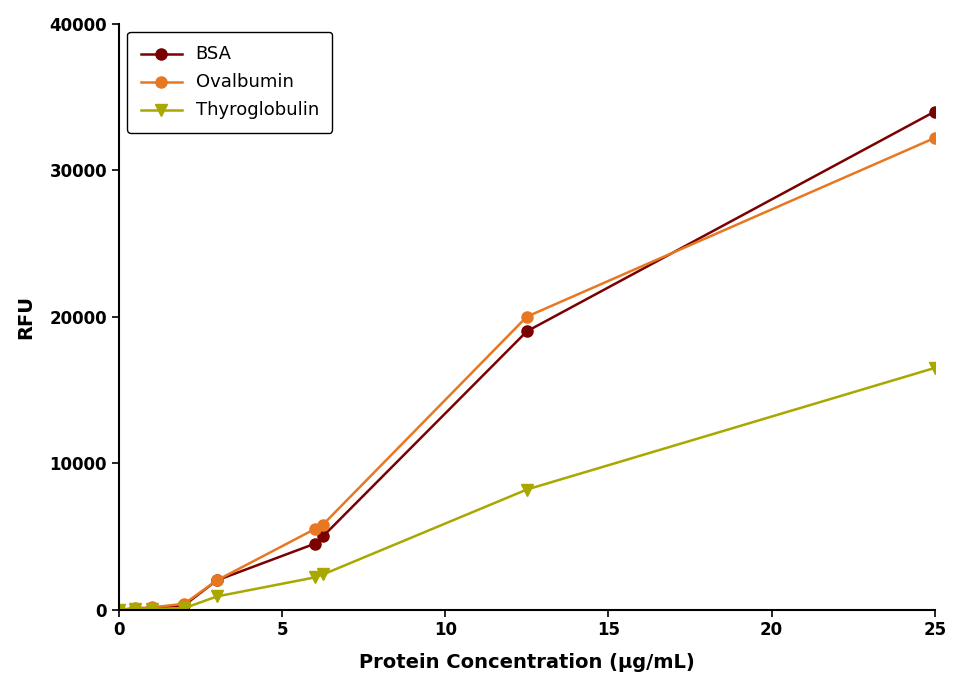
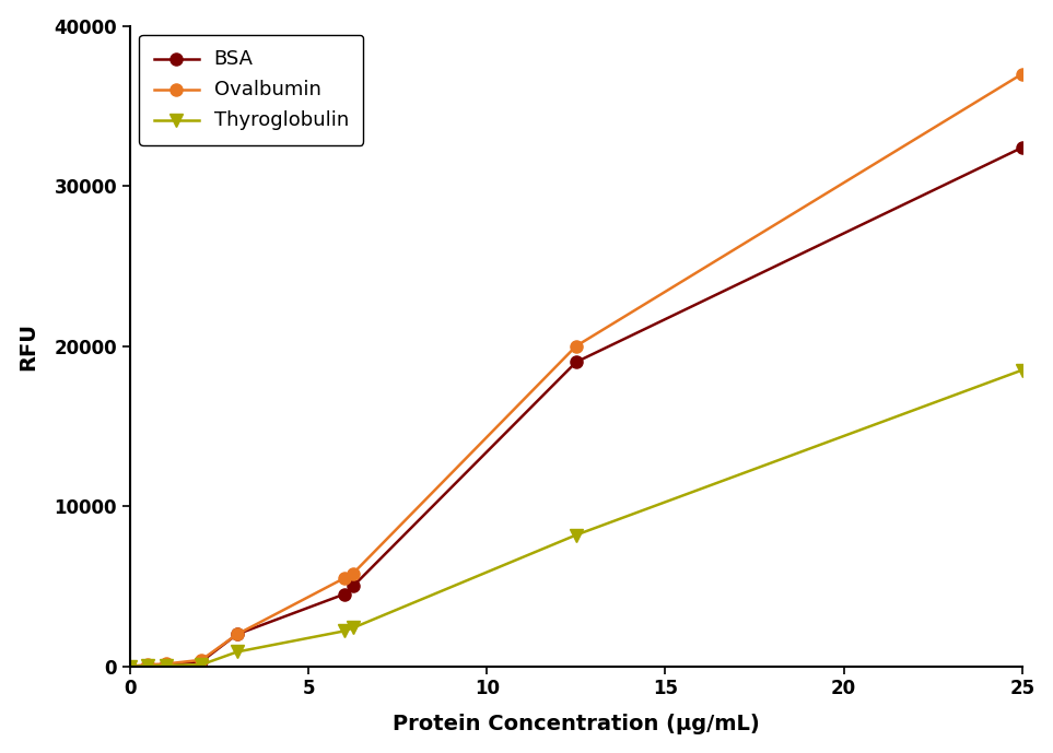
BSA/25: 34000 -> 32400
Ovalbumin/25: 32200 -> 37000
Thyroglobulin/25: 16500 -> 18500
